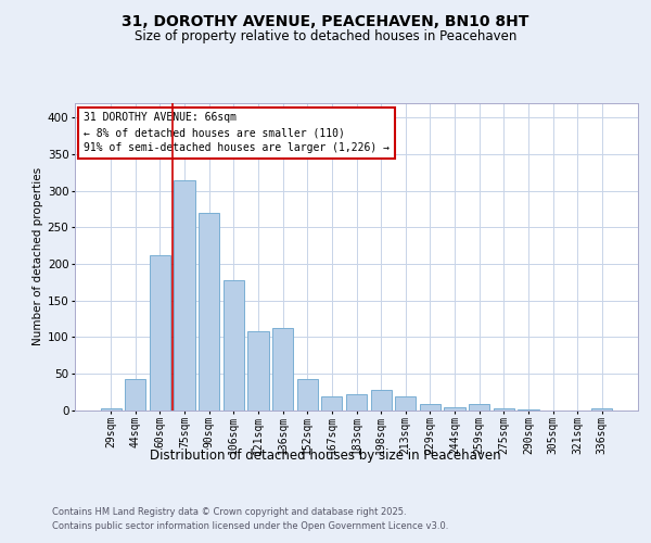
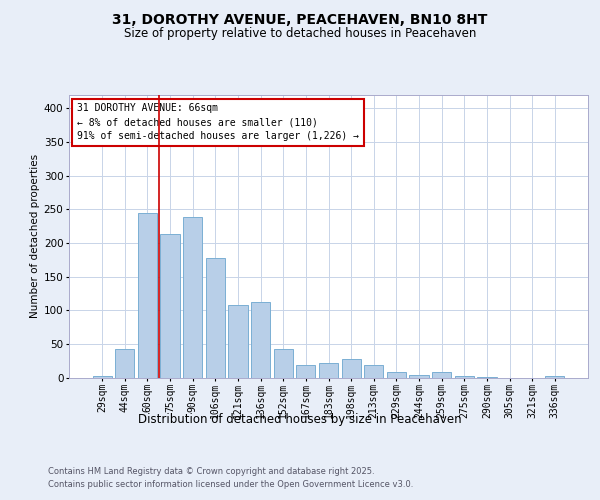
60sqm: 212 -> 244
75sqm: 315 -> 214
90sqm: 270 -> 238
